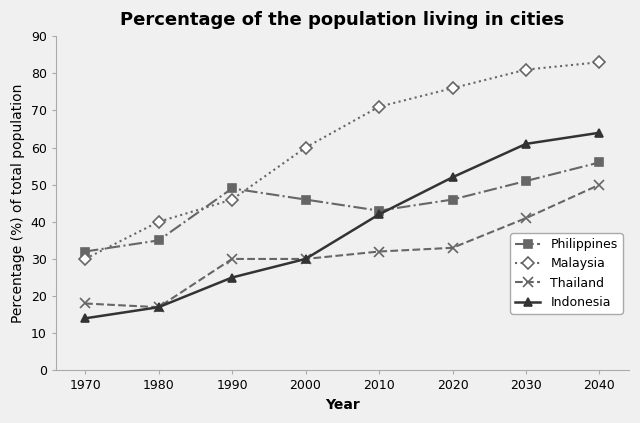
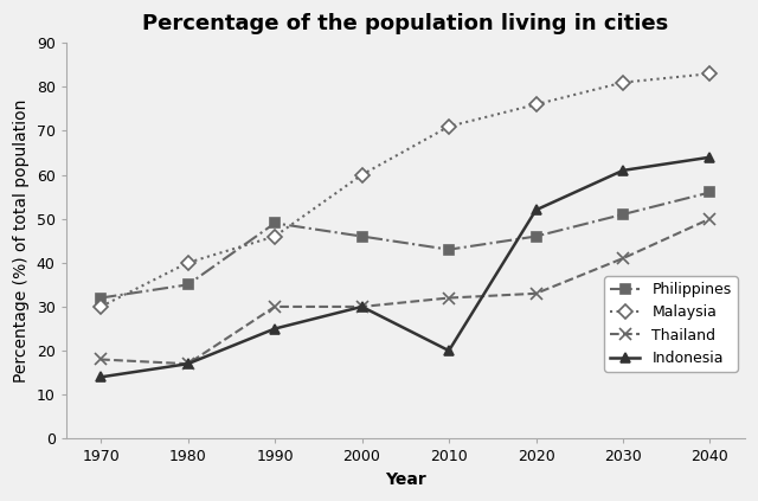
Indonesia/2010: 42 -> 20
